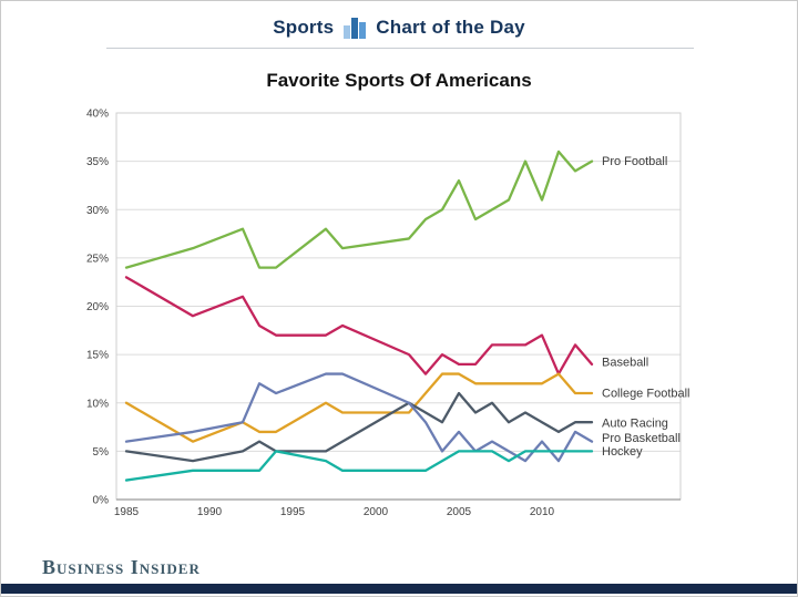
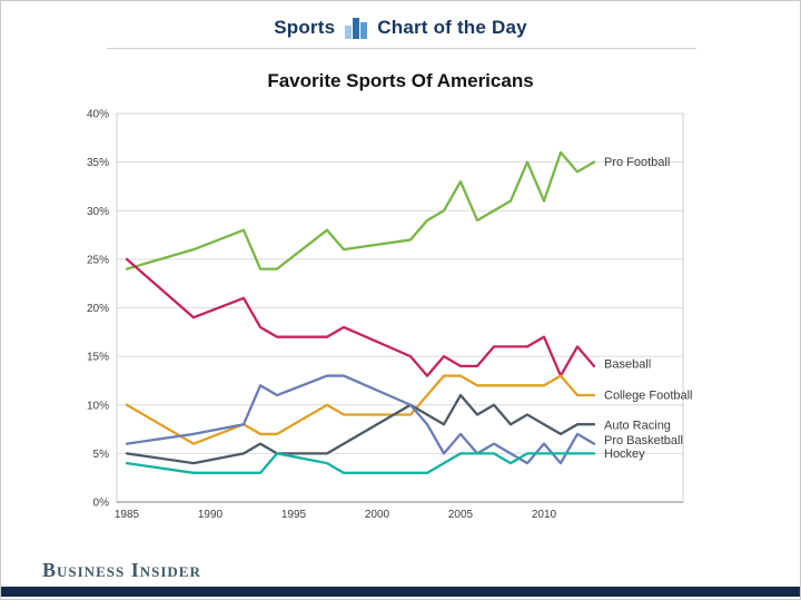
Baseball/1985: 23% -> 25%
Hockey/1985: 2% -> 4%
